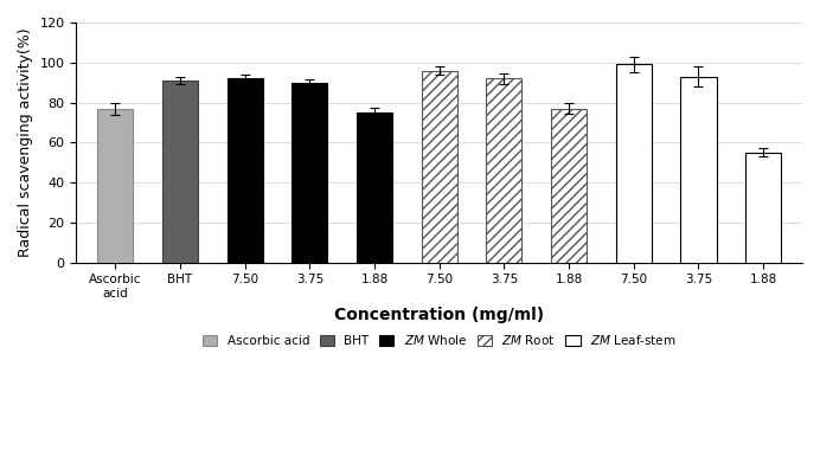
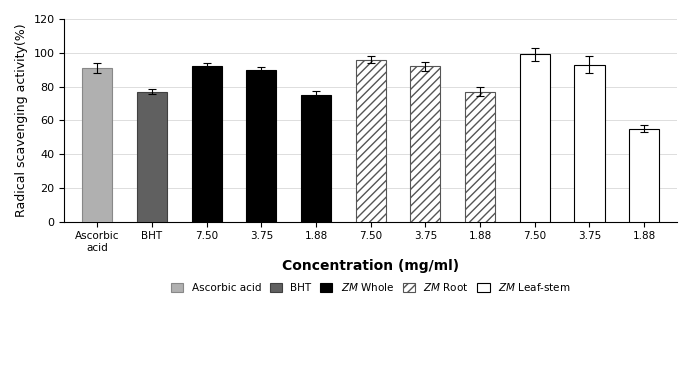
Ascorbic acid: 77 -> 91
BHT: 91 -> 77
